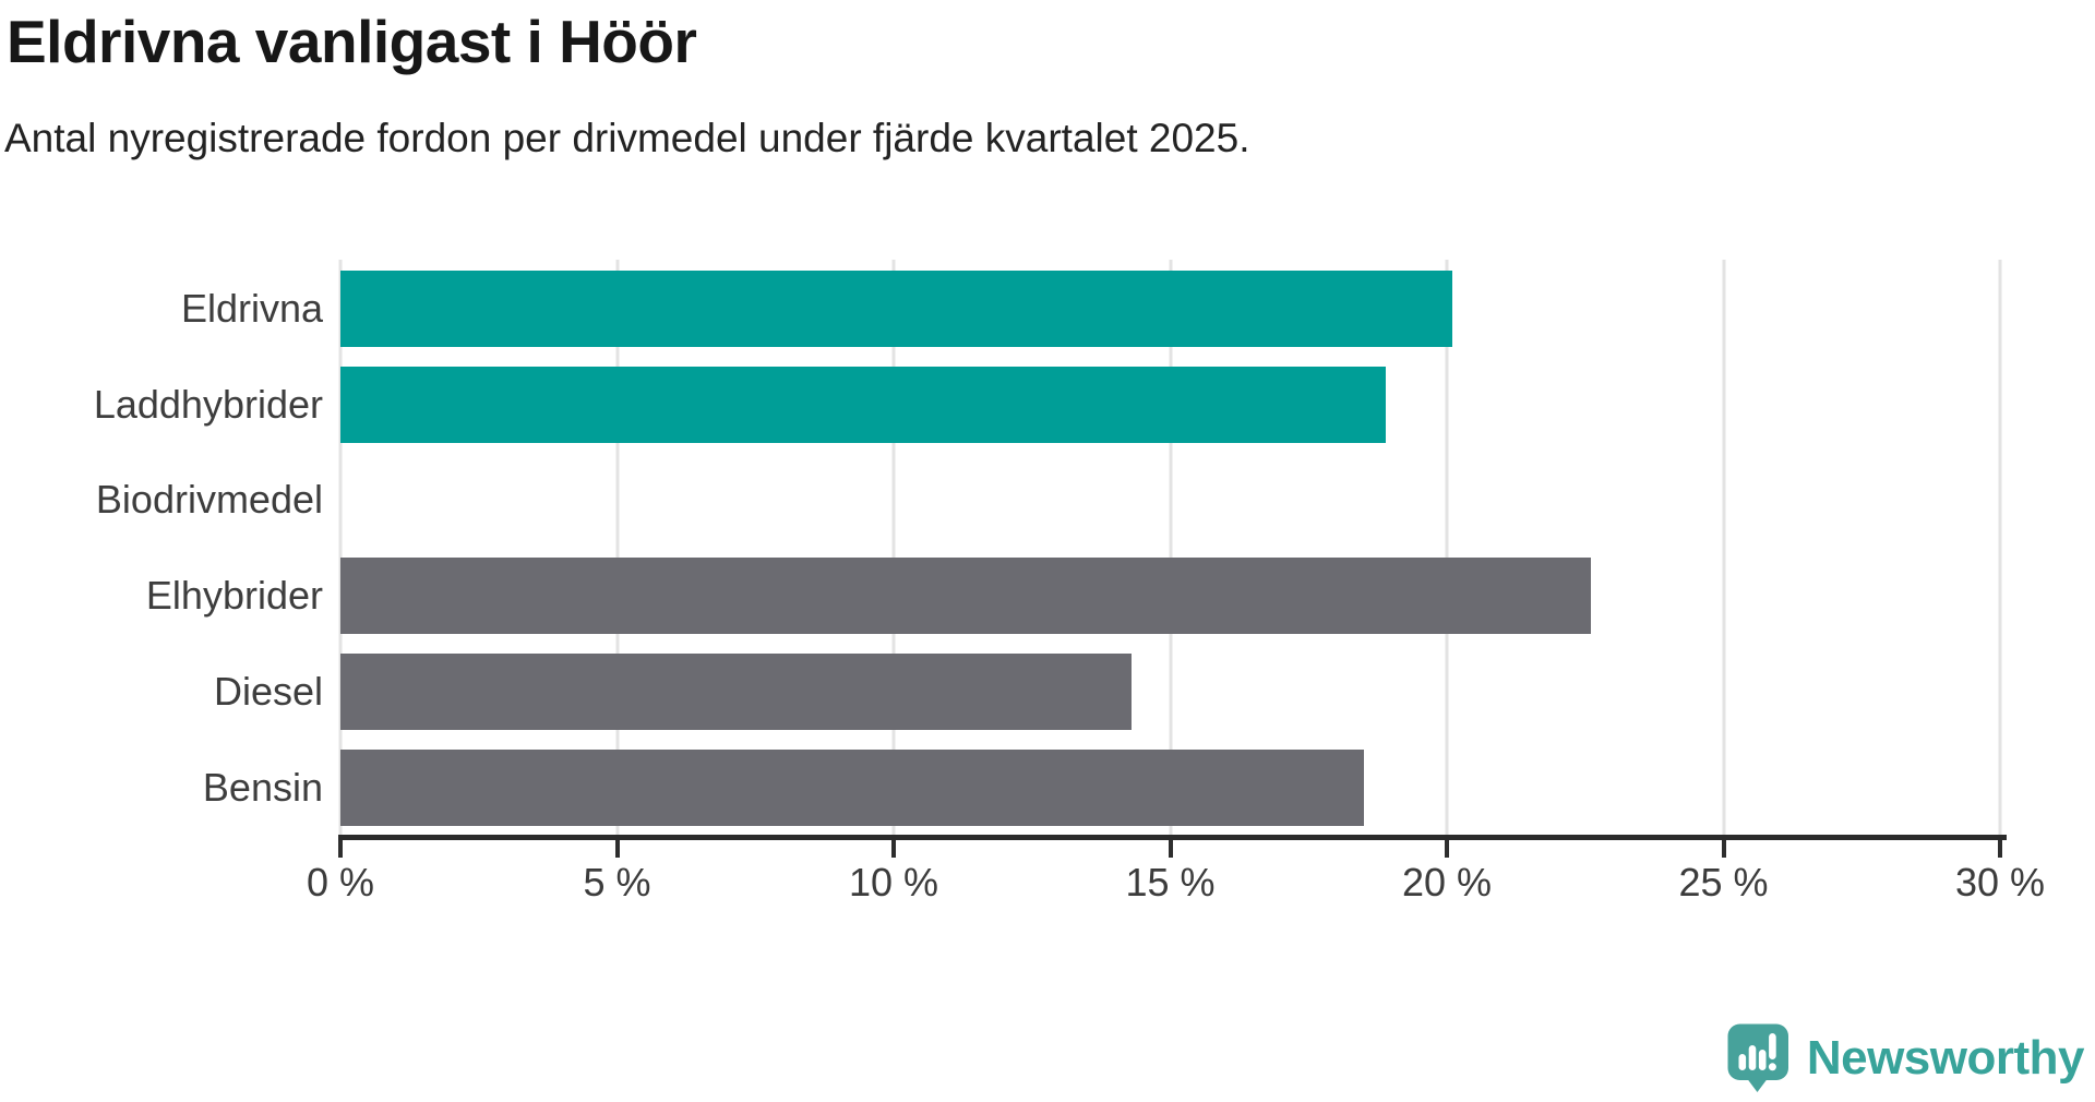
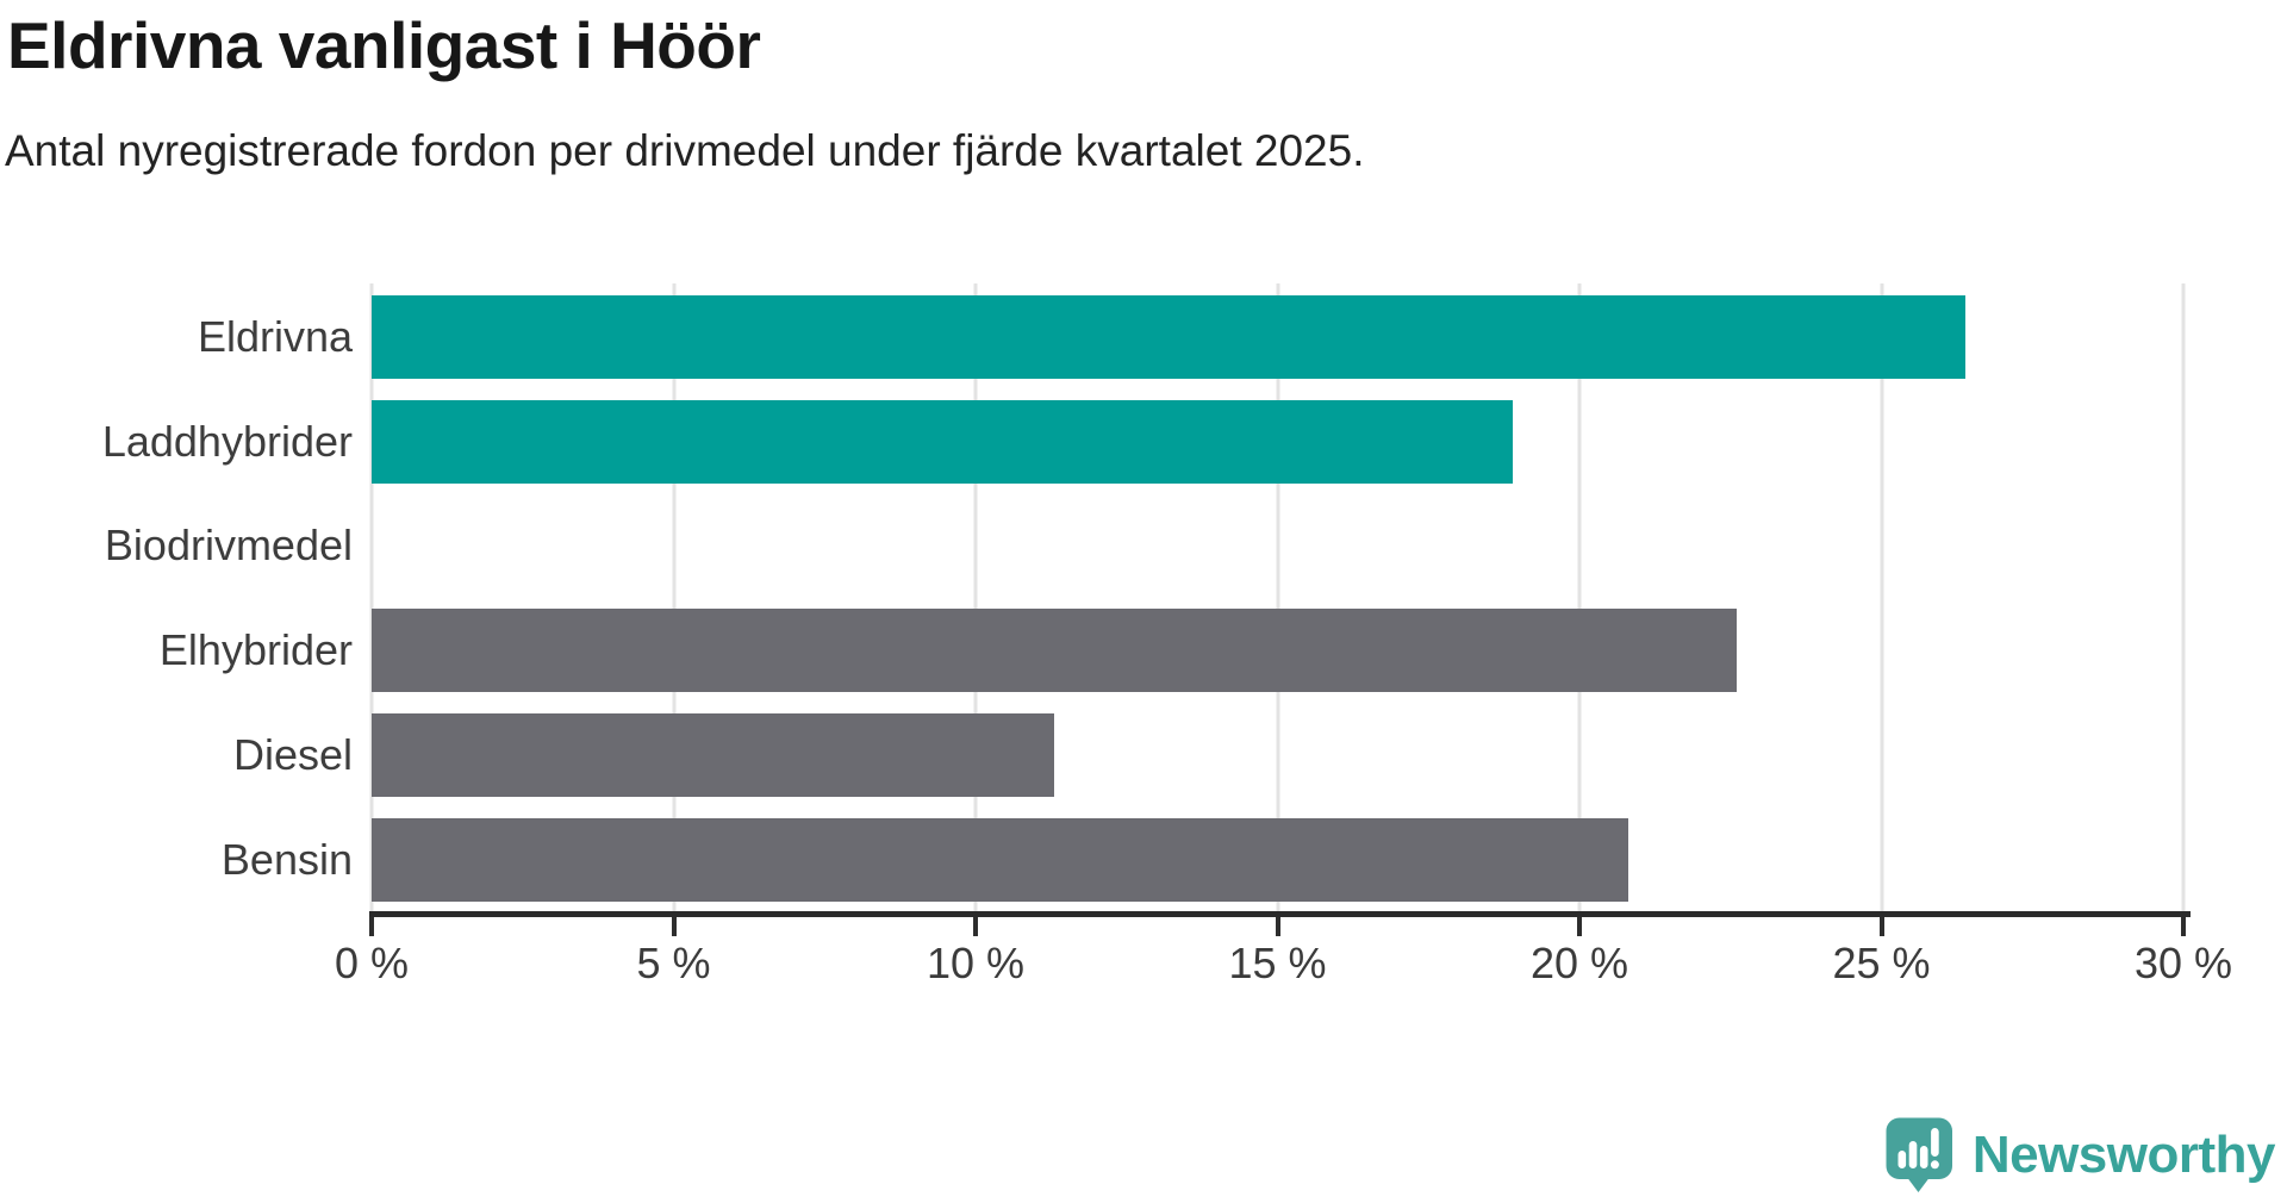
Eldrivna: 20.1% -> 26.4%
Diesel: 14.3% -> 11.3%
Bensin: 18.5% -> 20.8%
